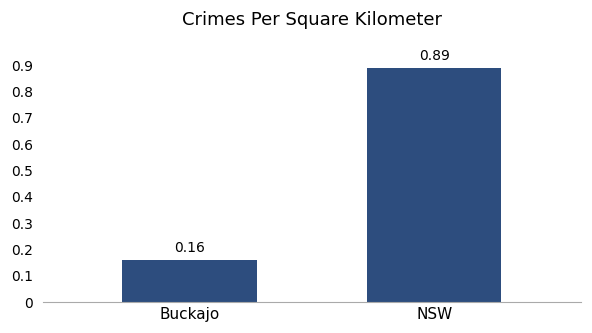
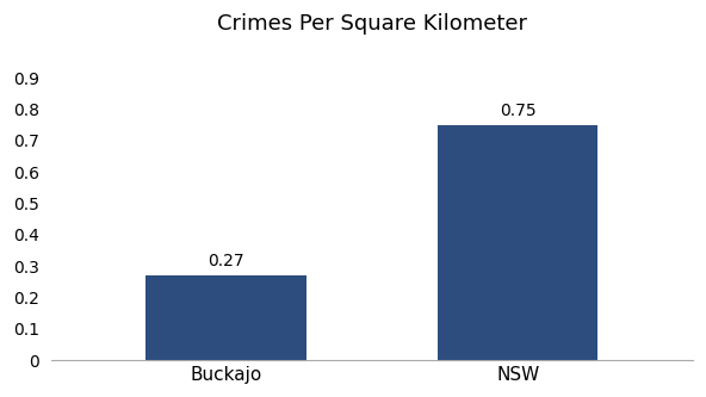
Buckajo: 0.16 -> 0.27
NSW: 0.89 -> 0.75
